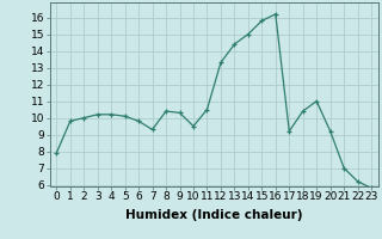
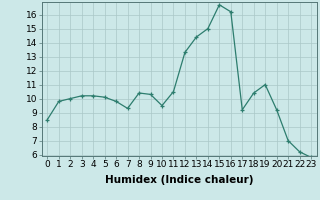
0: 7.9 -> 8.5
15: 15.8 -> 16.7
